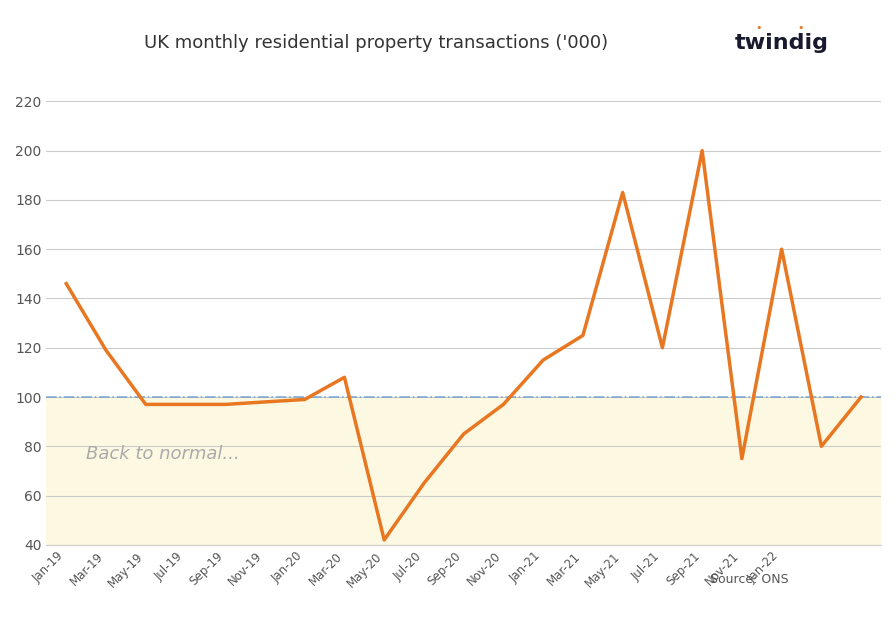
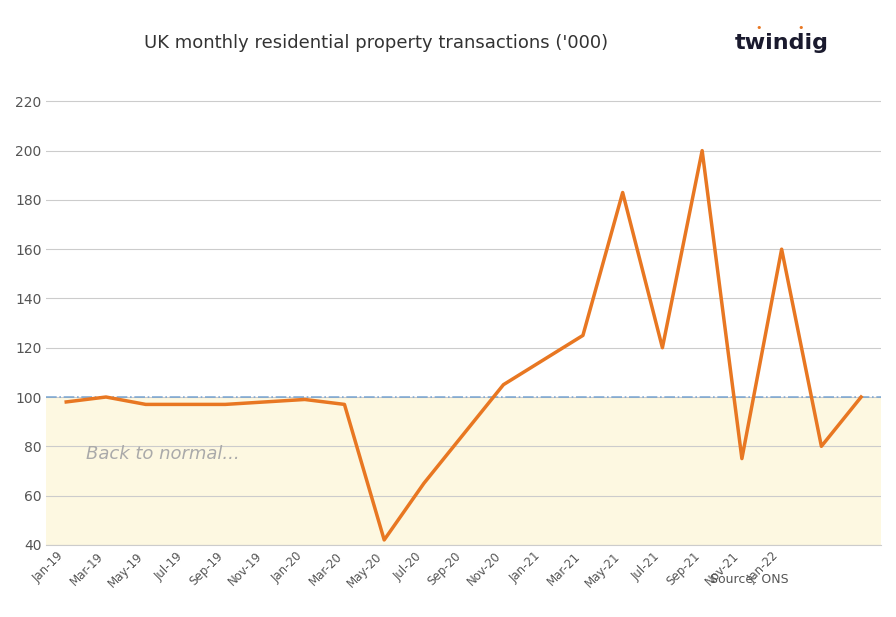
Jan-19: 146 -> 98
Mar-19: 119 -> 100
Mar-20: 108 -> 97
Nov-20: 97 -> 105
